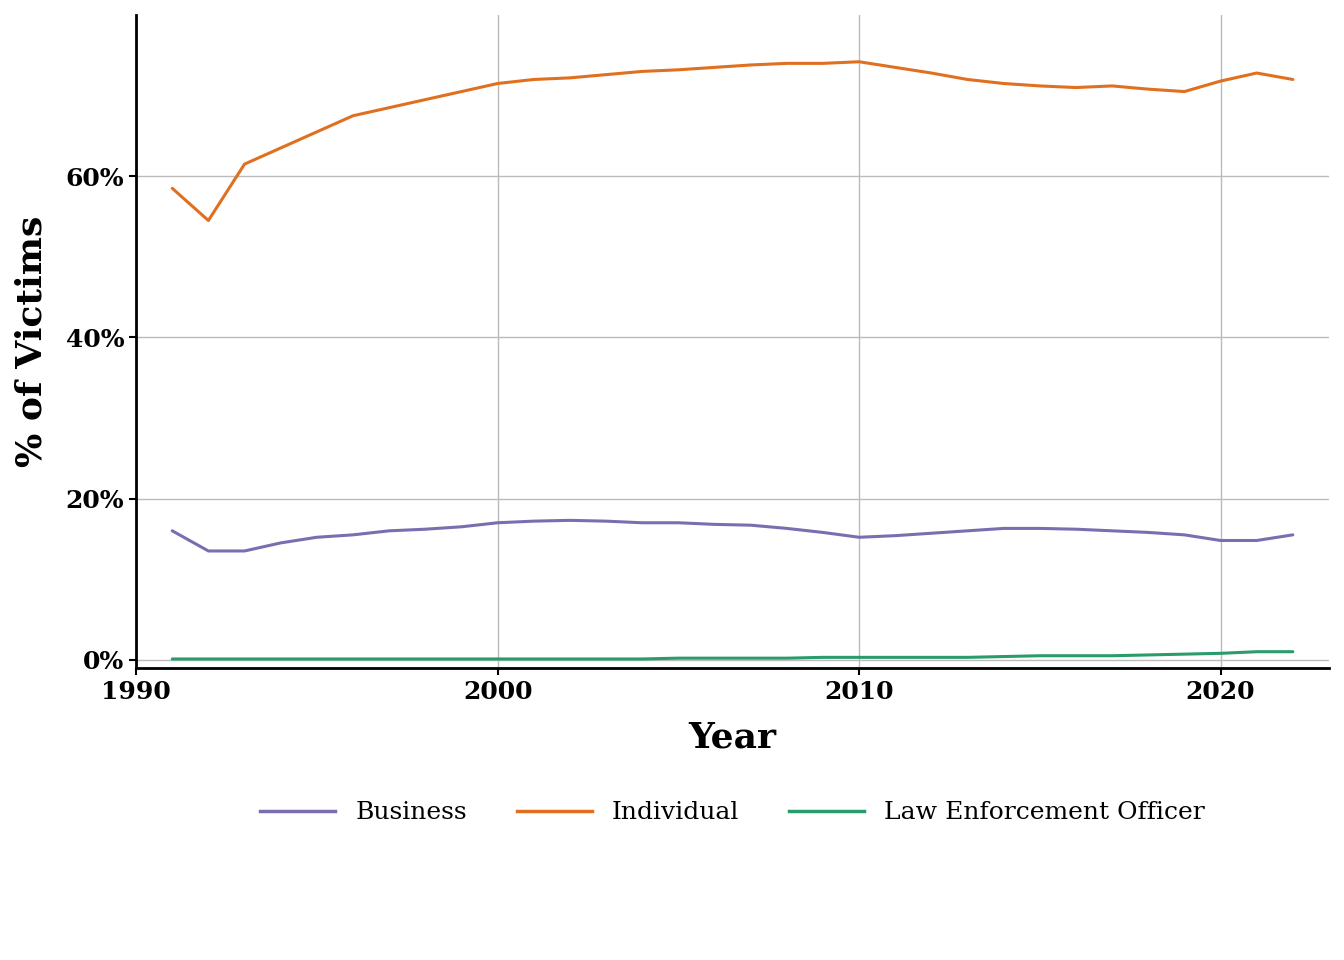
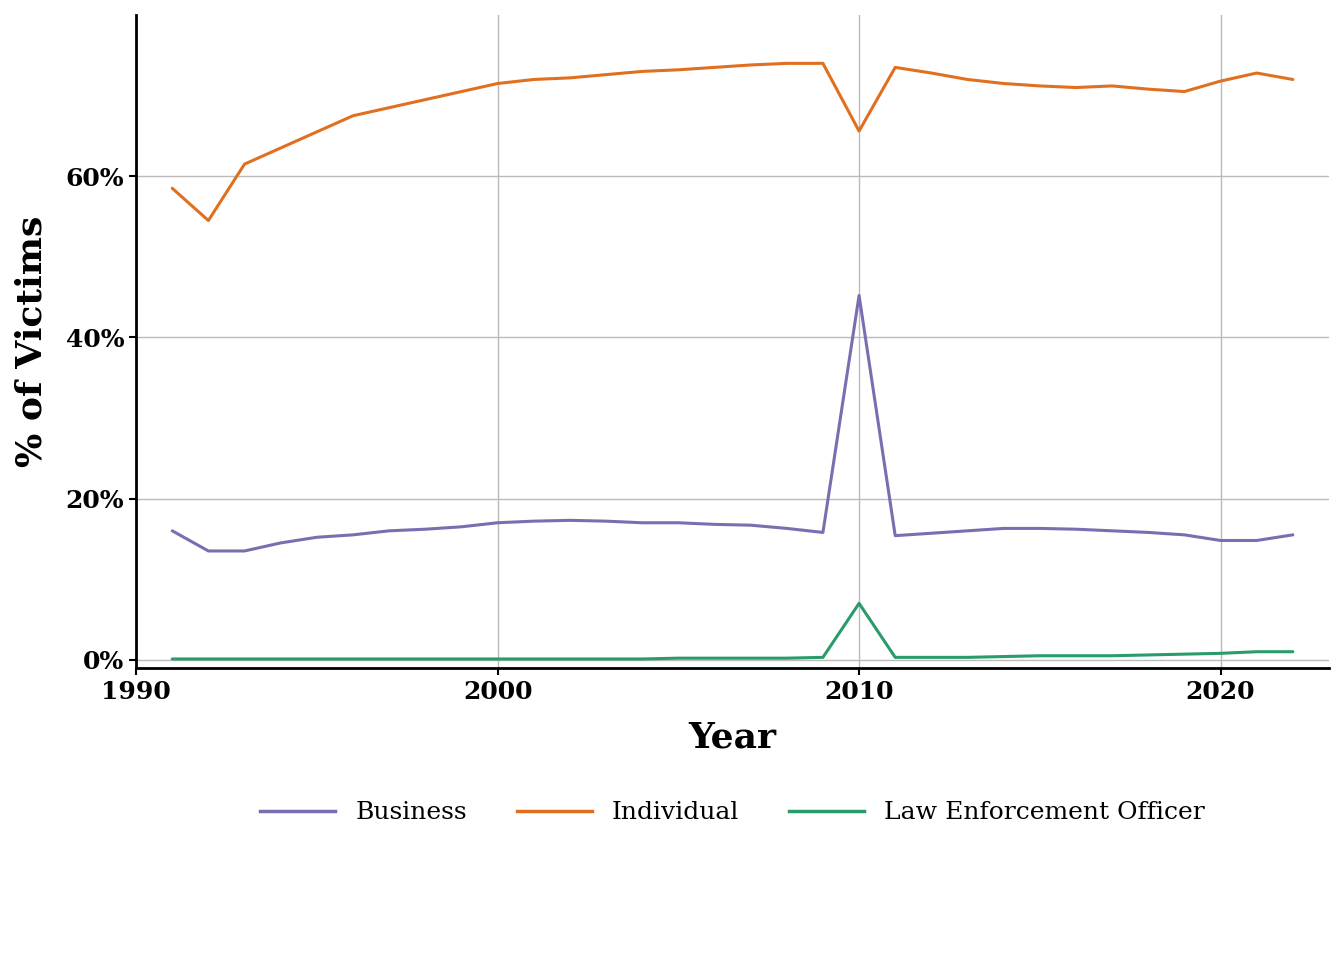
Individual/2010: 74.2% -> 65.6%
Business/2010: 15.2% -> 45.2%
Law Enforcement Officer/2010: 0.3% -> 7.0%
